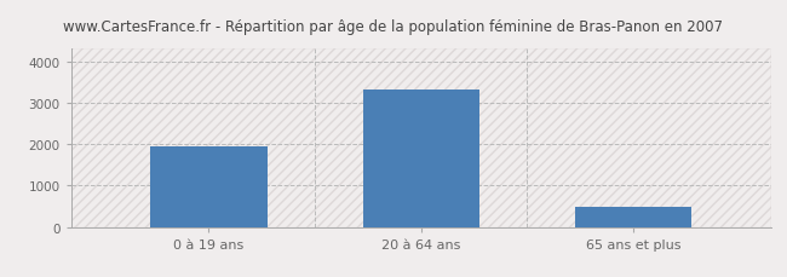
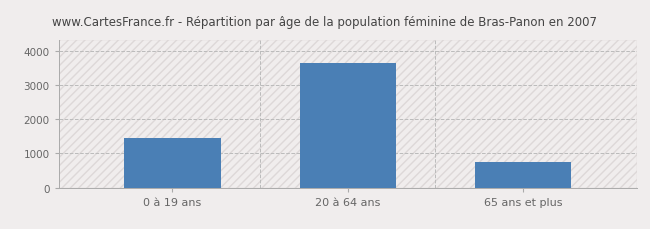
0 à 19 ans: 1950 -> 1450
20 à 64 ans: 3330 -> 3650
65 ans et plus: 490 -> 750
